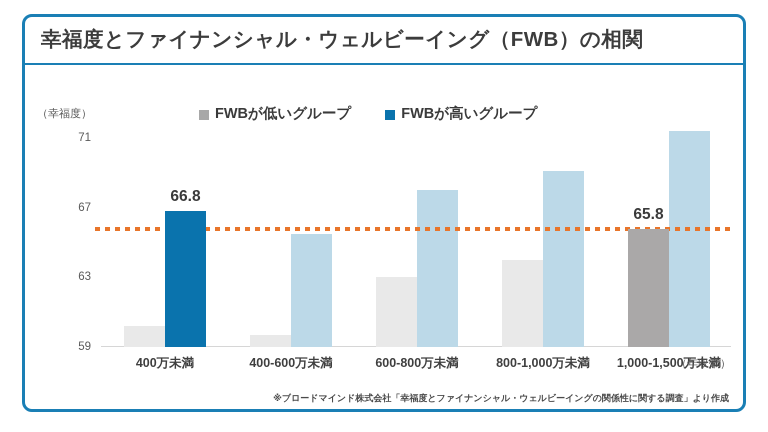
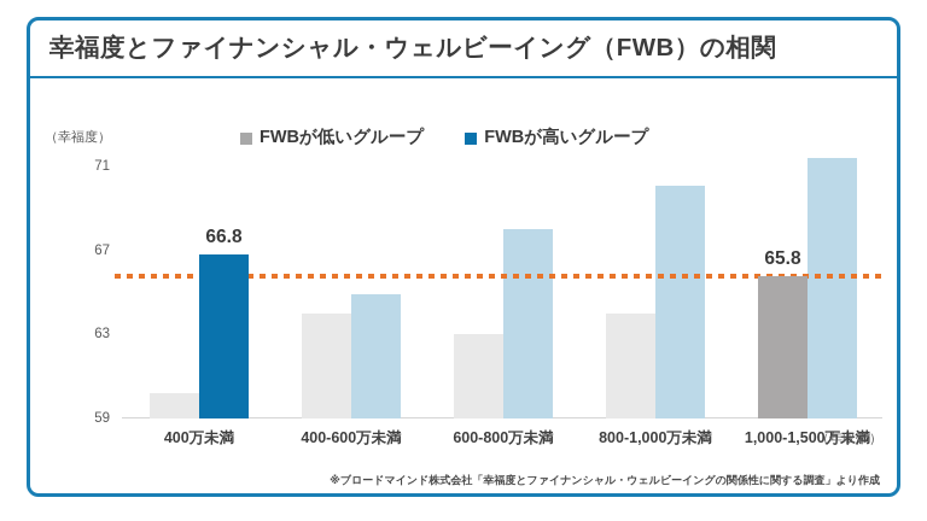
FWBが低いグループ/400-600万未満: 59.7 -> 64.0
FWBが高いグループ/400-600万未満: 65.5 -> 64.9
FWBが高いグループ/800-1,000万未満: 69.1 -> 70.1
